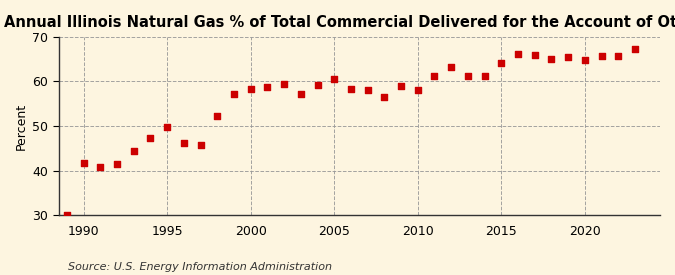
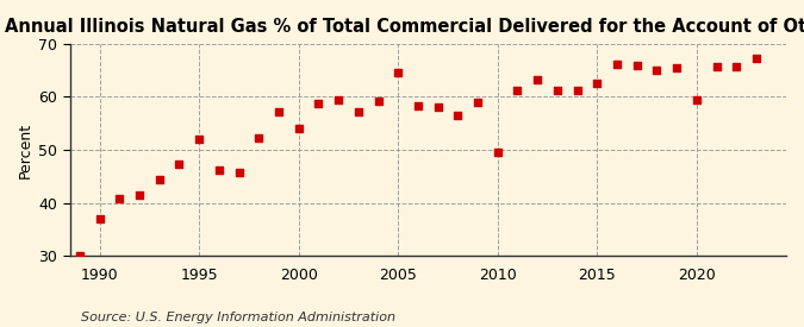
1990: 41.8 -> 37.0
1995: 49.8 -> 52.0
2000: 58.2 -> 54.0
2005: 60.5 -> 64.5
2010: 58.0 -> 49.5
2015: 64.1 -> 62.5
2020: 64.7 -> 59.5
